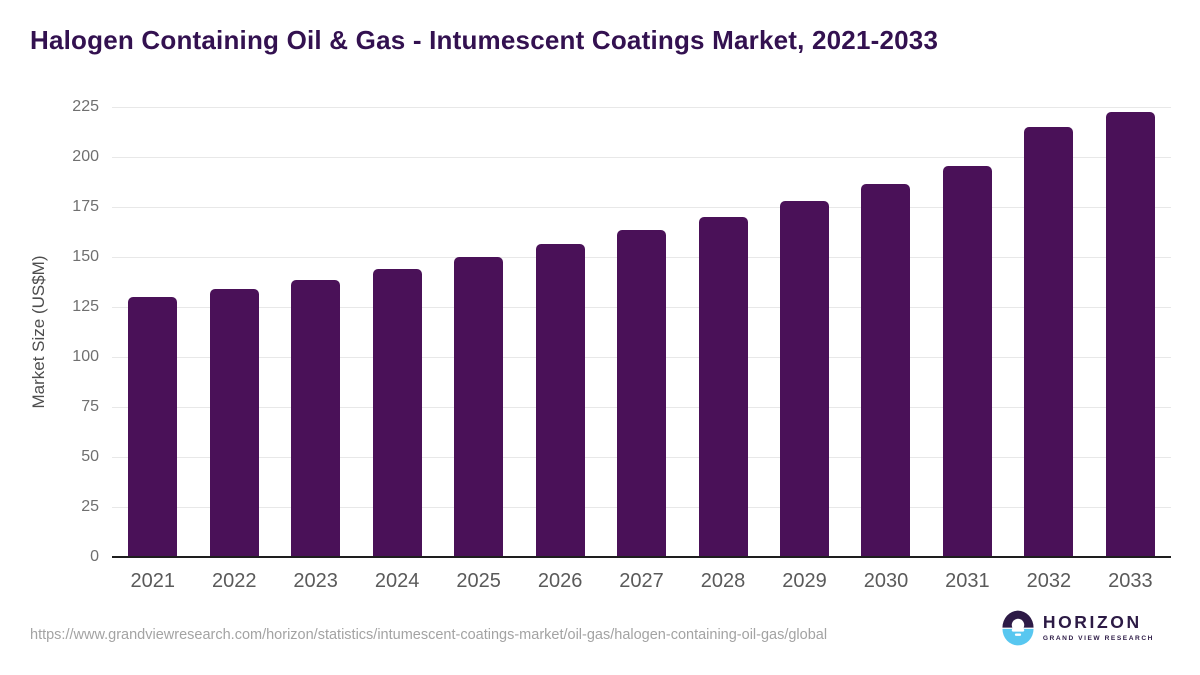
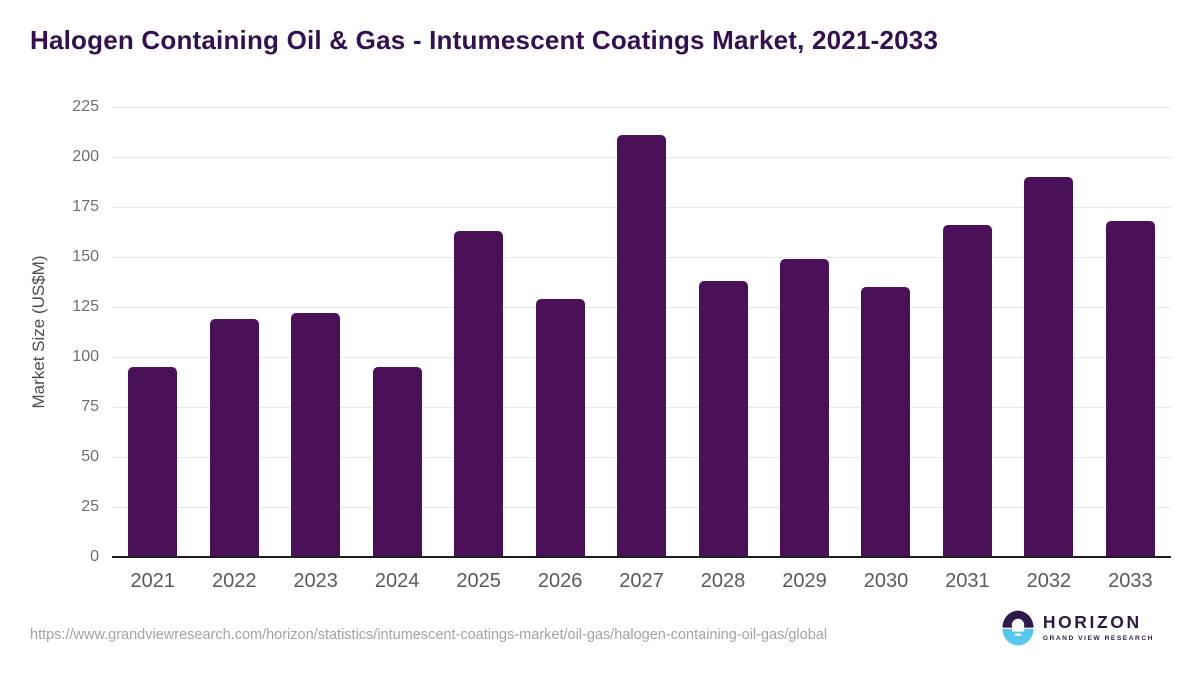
2021: 130 -> 95
2022: 134 -> 119
2023: 138 -> 122
2024: 144 -> 95
2025: 150 -> 163
2026: 156 -> 129
2027: 164 -> 211
2028: 170 -> 138
2029: 178 -> 149
2030: 186 -> 135
2031: 196 -> 166
2032: 215 -> 190
2033: 222 -> 168
